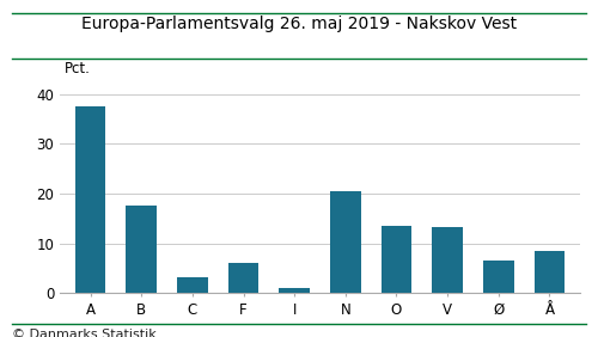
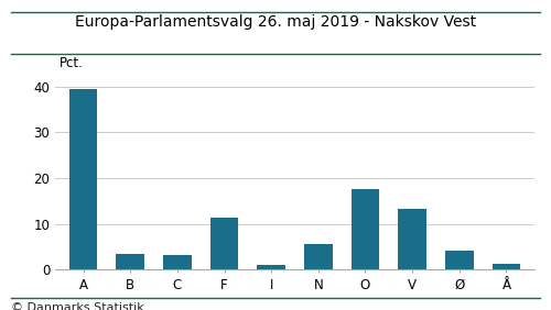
A: 37.5 -> 39.5
B: 17.5 -> 3.5
F: 6.0 -> 11.3
N: 20.5 -> 5.5
O: 13.5 -> 17.5
Ø: 6.5 -> 4.1
Å: 8.5 -> 1.2
